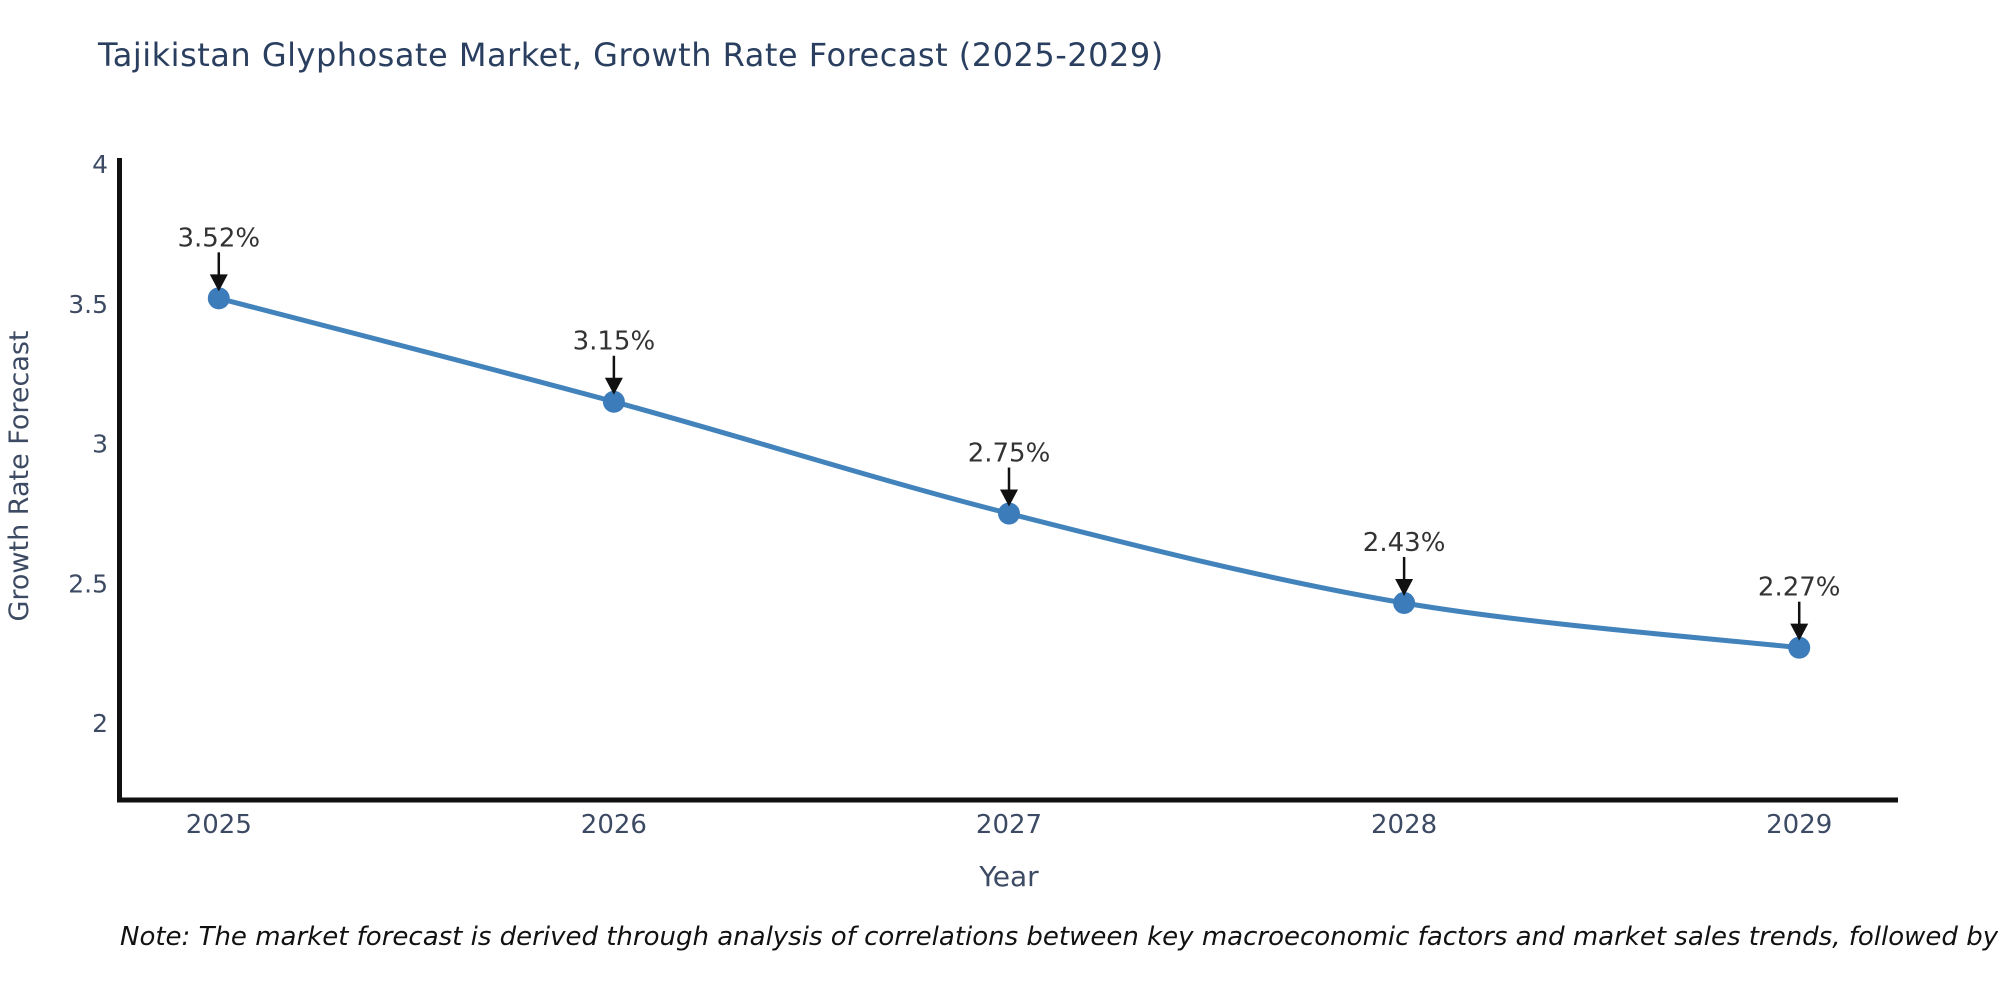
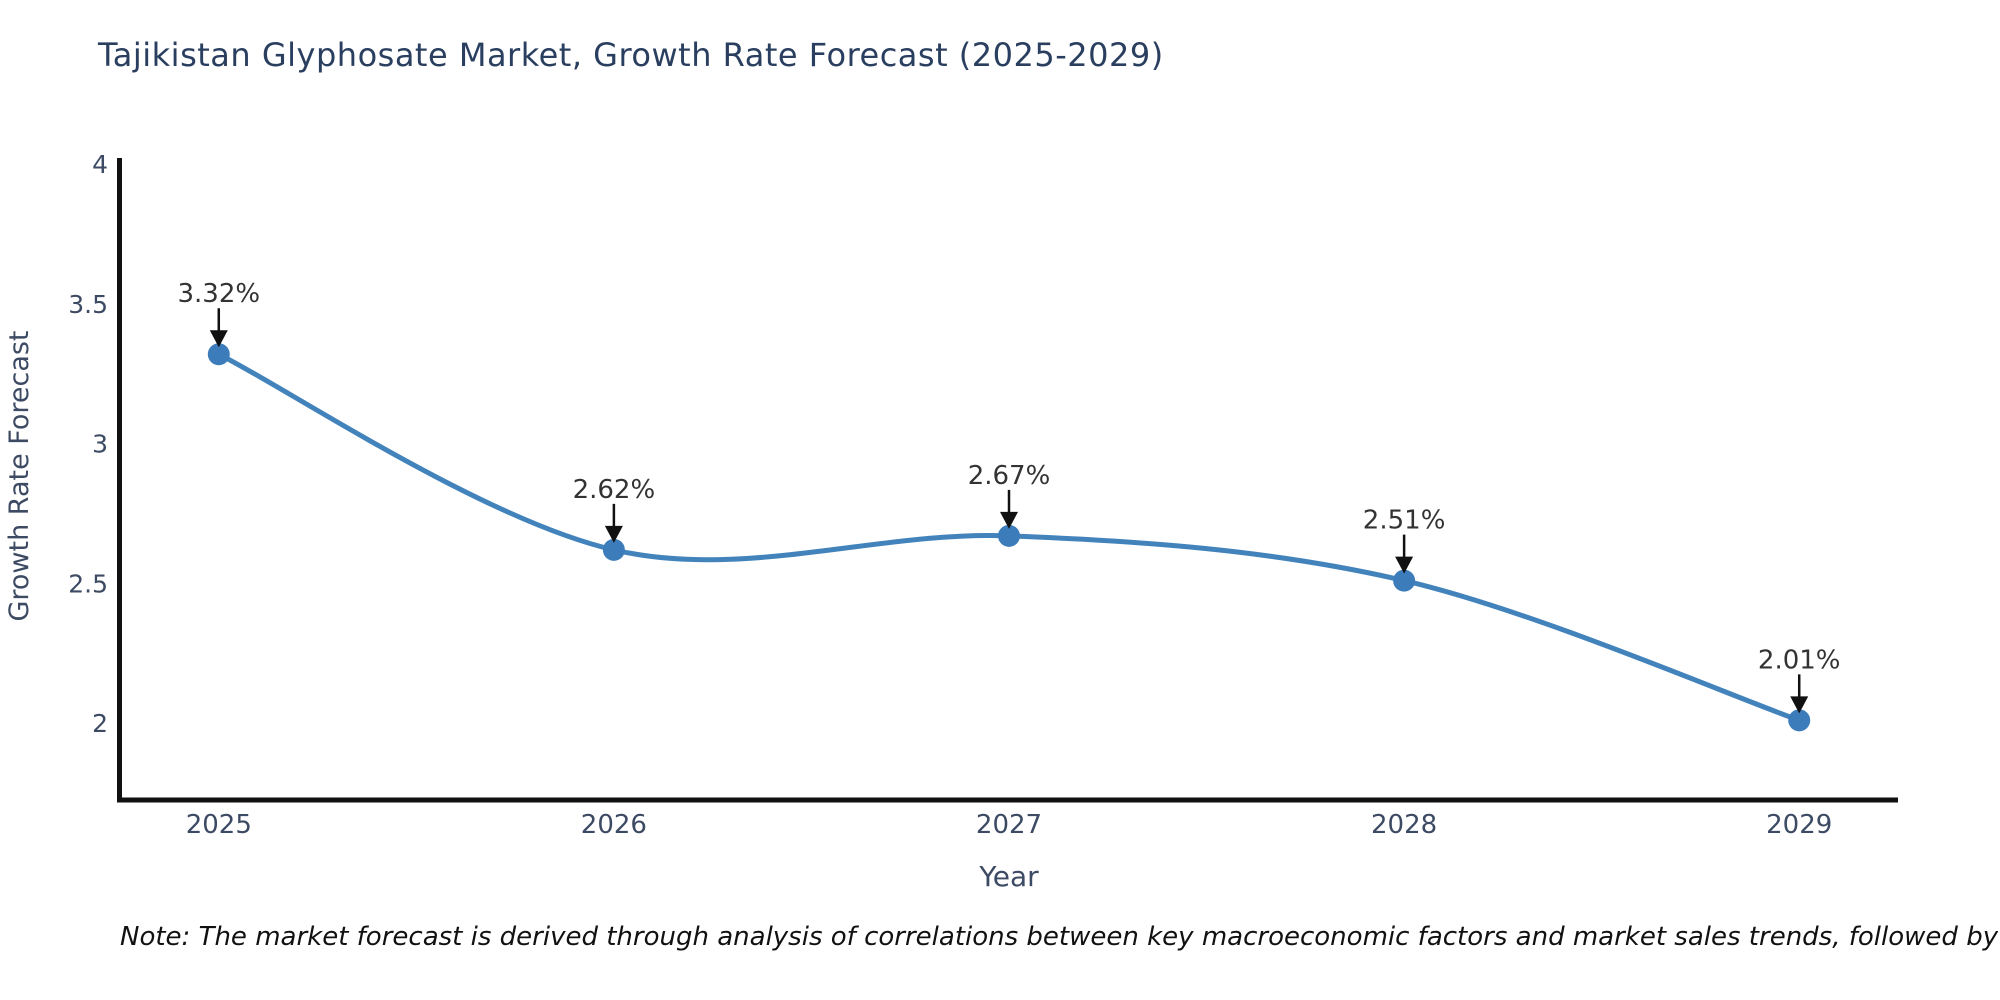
2025: 3.52% -> 3.32%
2026: 3.15% -> 2.62%
2027: 2.75% -> 2.67%
2028: 2.43% -> 2.51%
2029: 2.27% -> 2.01%
